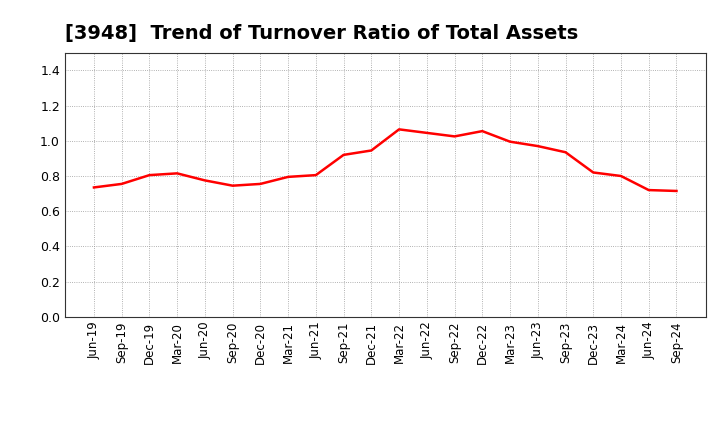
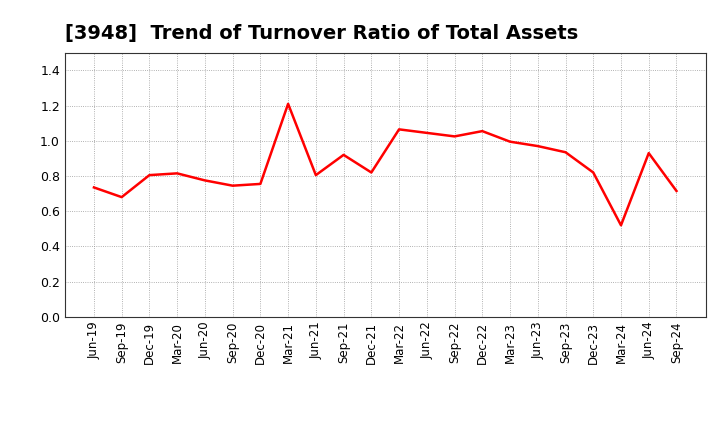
Sep-19: 0.76 -> 0.68
Mar-21: 0.80 -> 1.21
Dec-21: 0.94 -> 0.82
Mar-24: 0.80 -> 0.52
Jun-24: 0.72 -> 0.93
